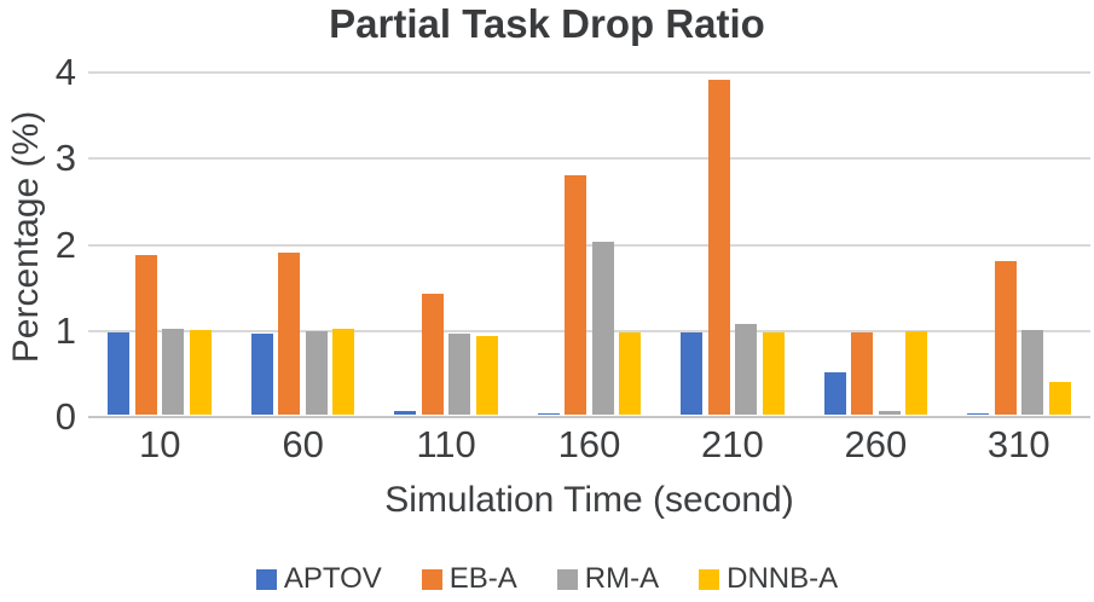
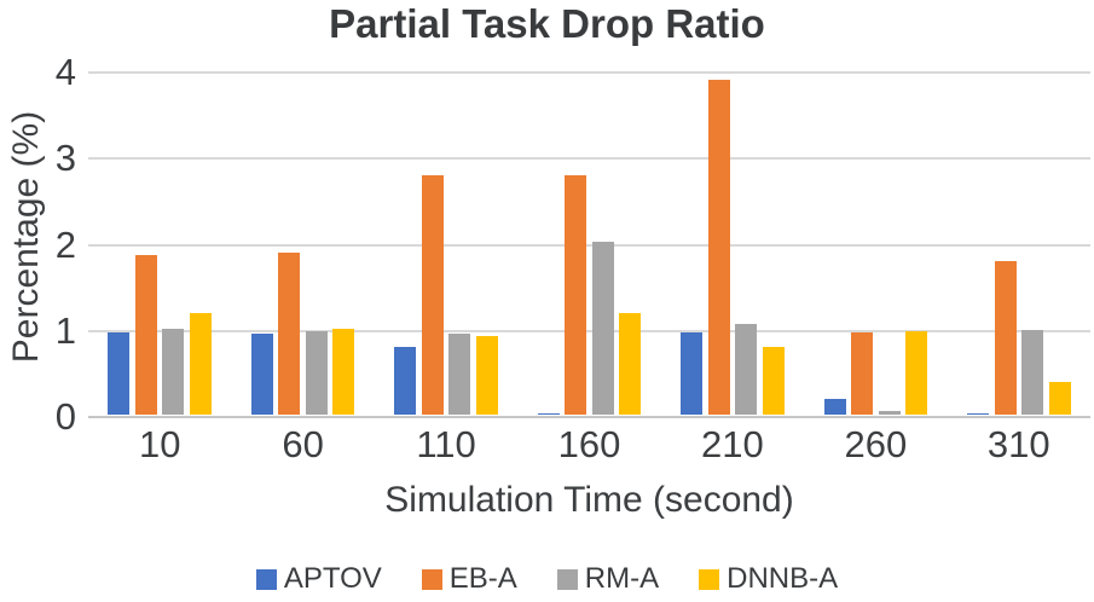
DNNB-A/10: 1.0 -> 1.2
APTOV/110: 0.1 -> 0.8
EB-A/110: 1.4 -> 2.8
DNNB-A/160: 1.0 -> 1.2
DNNB-A/210: 1.0 -> 0.8
APTOV/260: 0.5 -> 0.2
